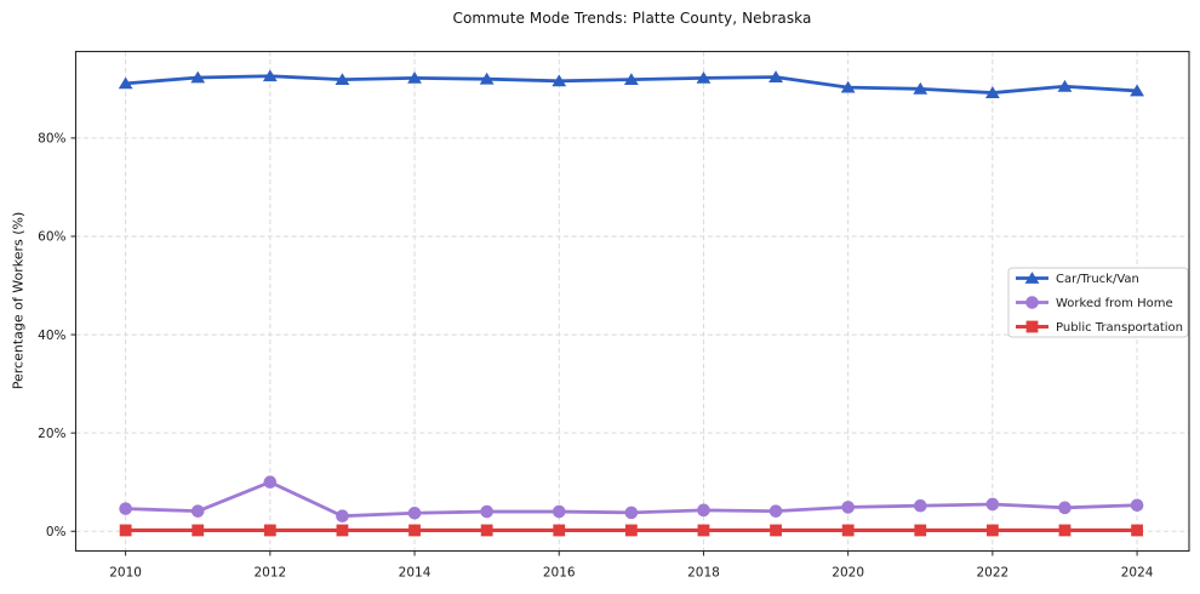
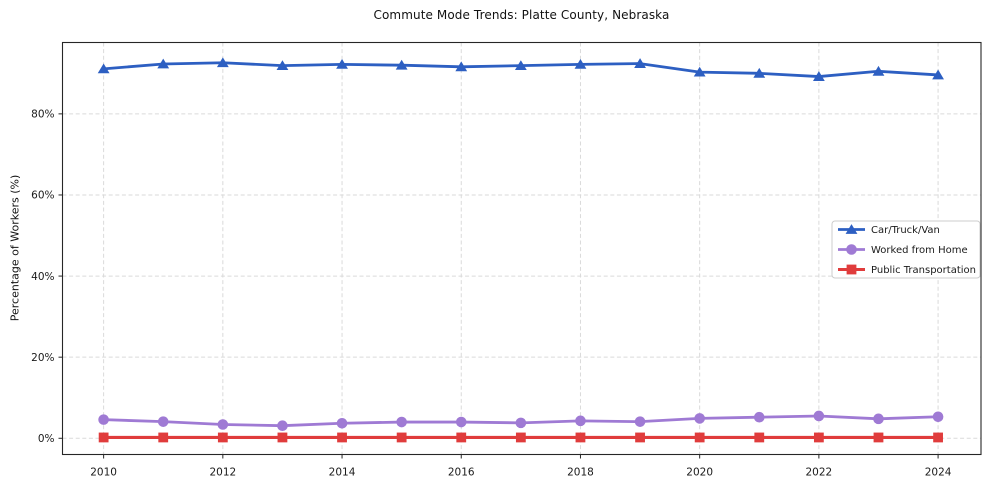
Worked from Home/2012: 10% -> 3%
